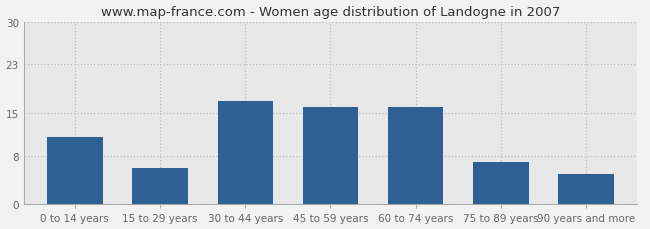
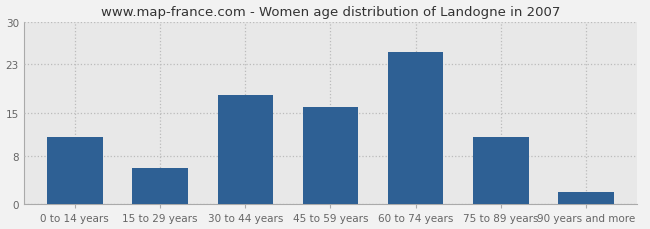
30 to 44 years: 17 -> 18
60 to 74 years: 16 -> 25
75 to 89 years: 7 -> 11
90 years and more: 5 -> 2
